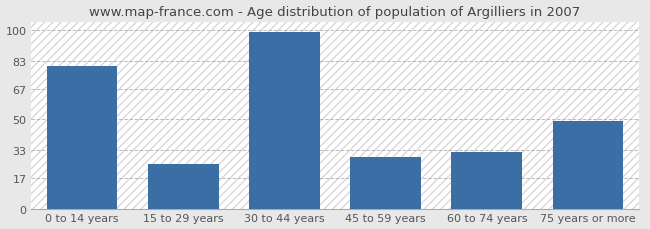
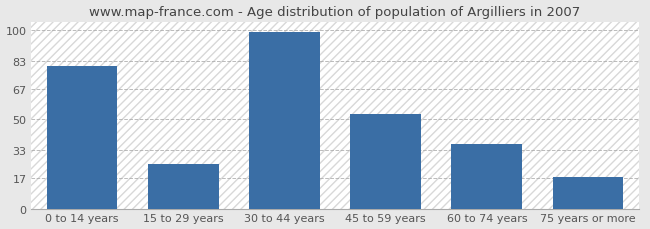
45 to 59 years: 29 -> 53
60 to 74 years: 32 -> 36
75 years or more: 49 -> 18
